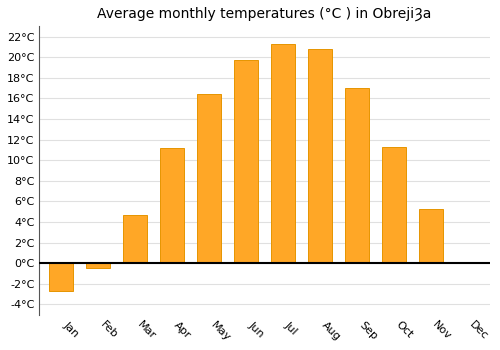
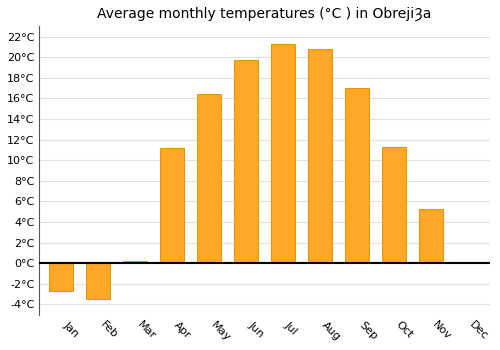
Feb: -0.5°C -> -3.5°C
Mar: 4.7°C -> 0.2°C
